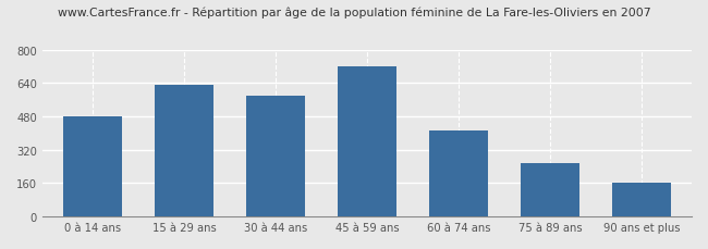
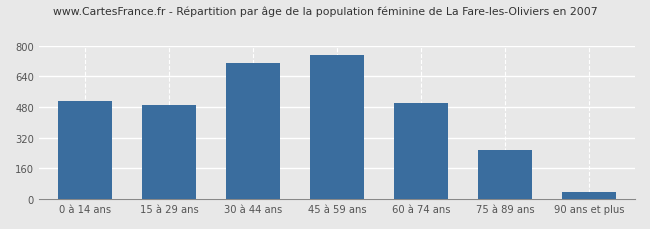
0 à 14 ans: 480 -> 510
15 à 29 ans: 630 -> 490
30 à 44 ans: 580 -> 710
45 à 59 ans: 720 -> 750
60 à 74 ans: 410 -> 500
90 ans et plus: 160 -> 40
